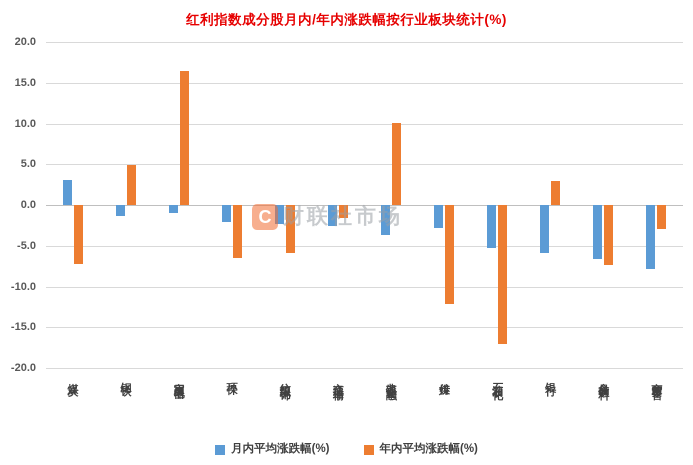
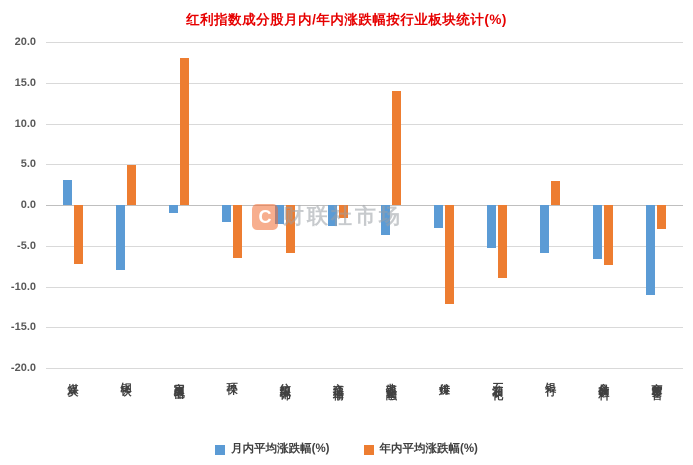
月内平均涨跌幅(%)/钢铁: -1 -> -8
年内平均涨跌幅(%)/家用电器: 16 -> 18
年内平均涨跌幅(%)/非银金融: 10 -> 14
年内平均涨跌幅(%)/石油石化: -17 -> -9
月内平均涨跌幅(%)/商贸零售: -8 -> -11
